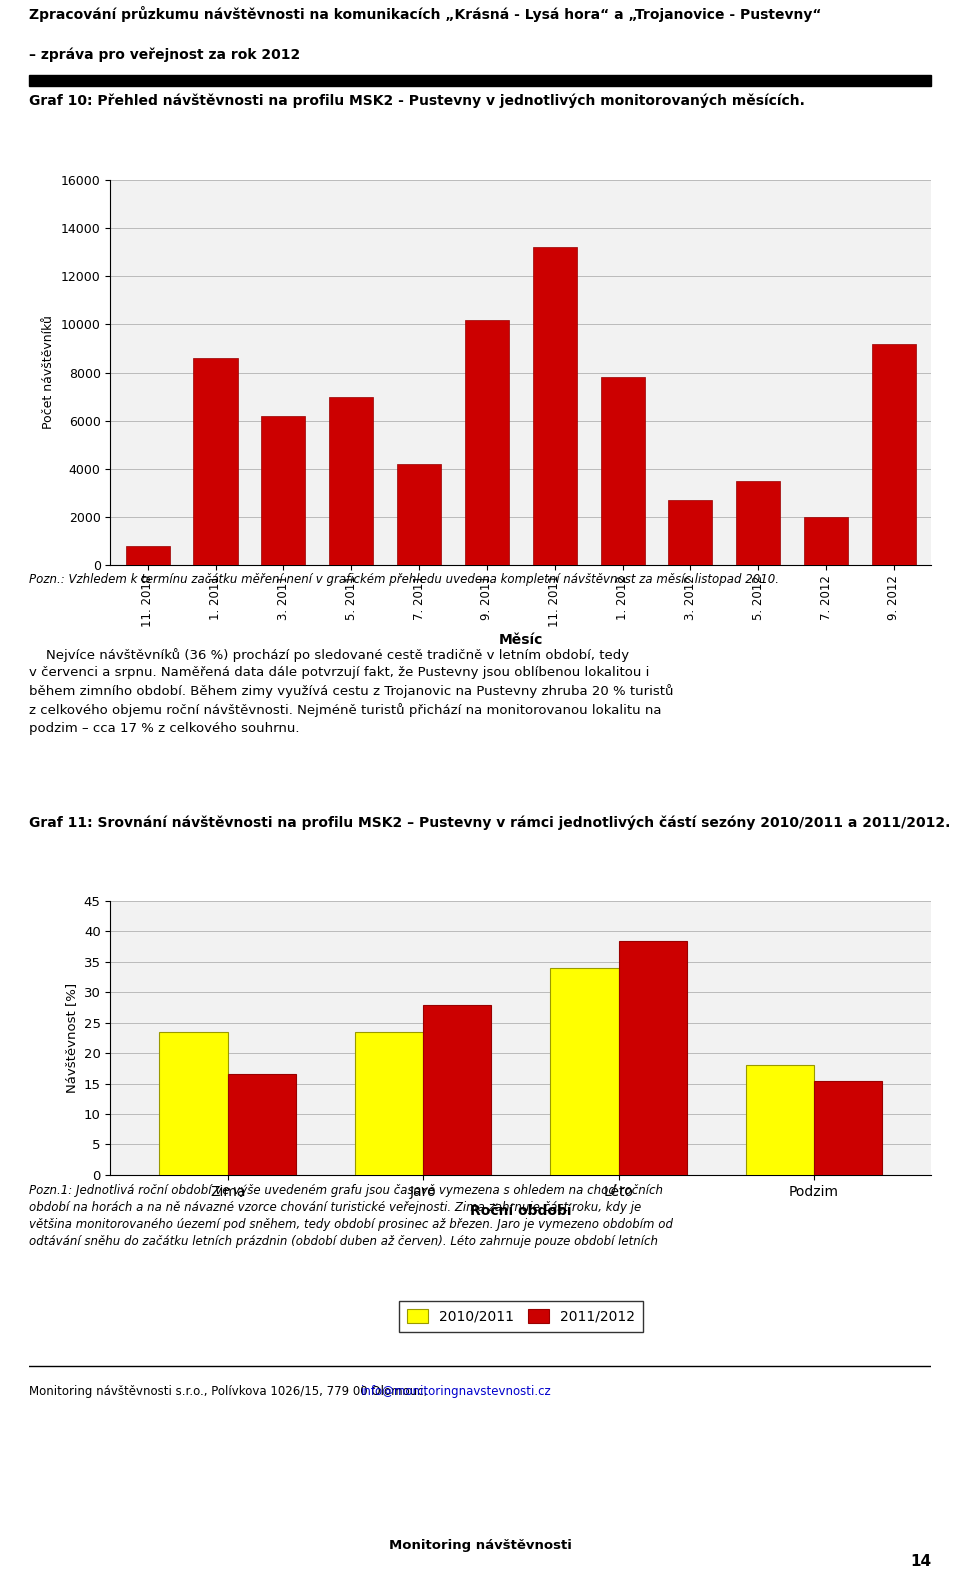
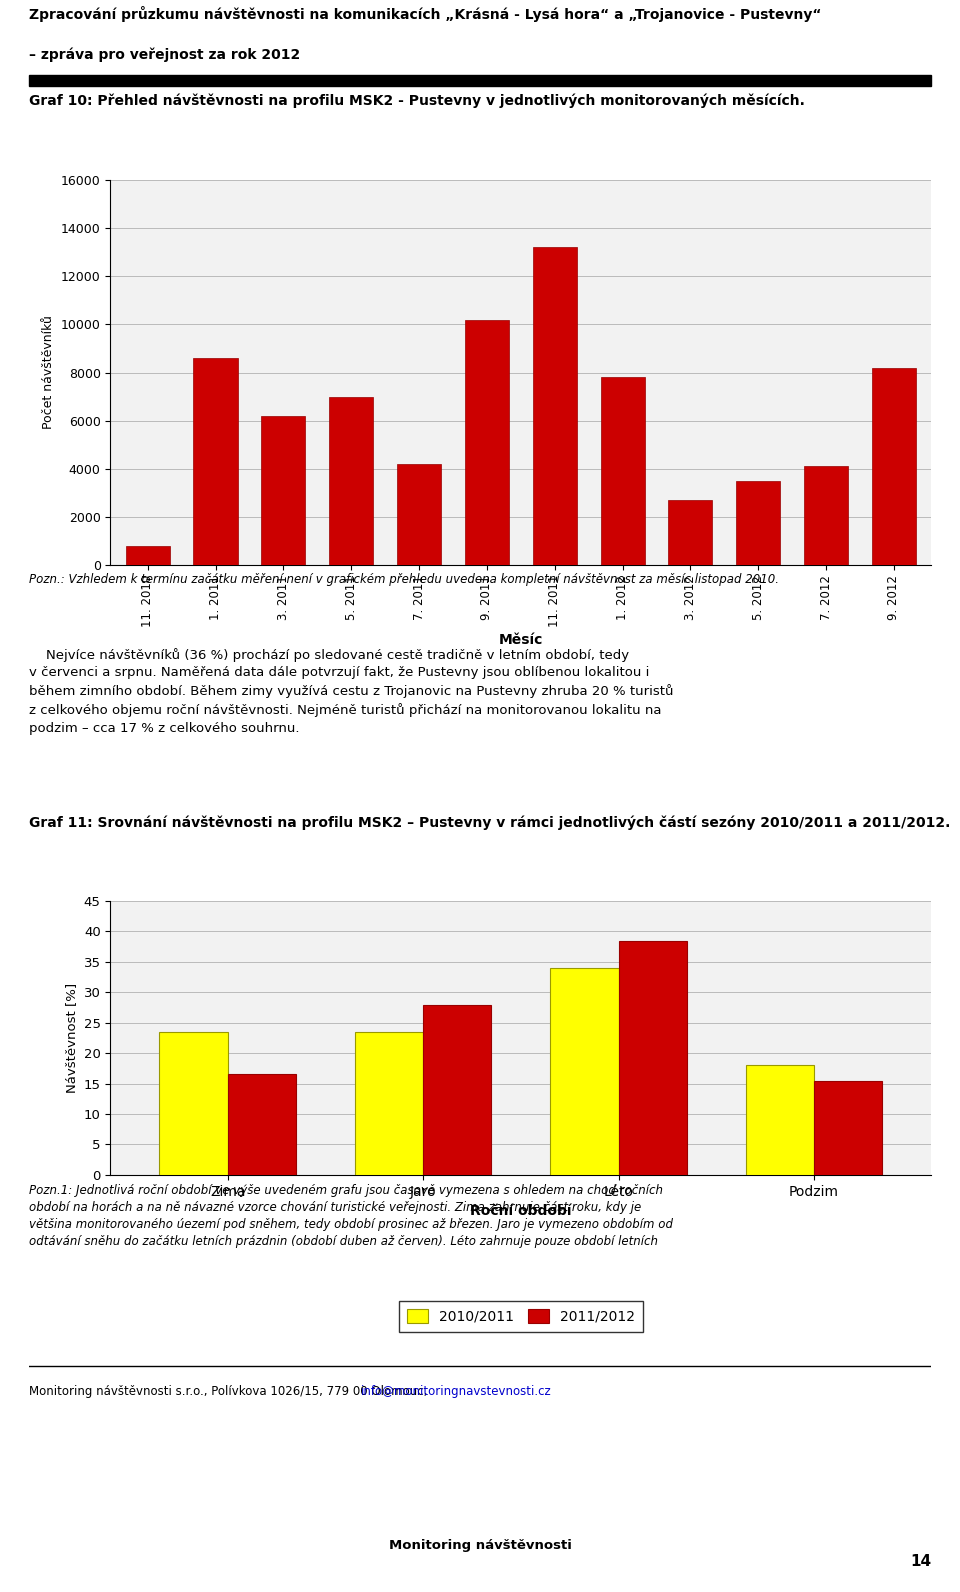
7. 2012: 2000 -> 4100
9. 2012: 9200 -> 8200
